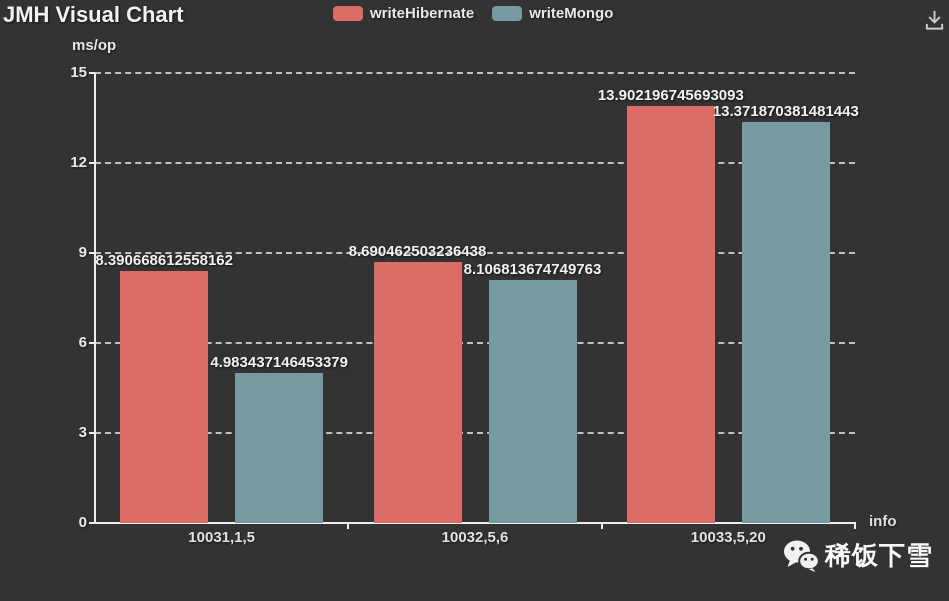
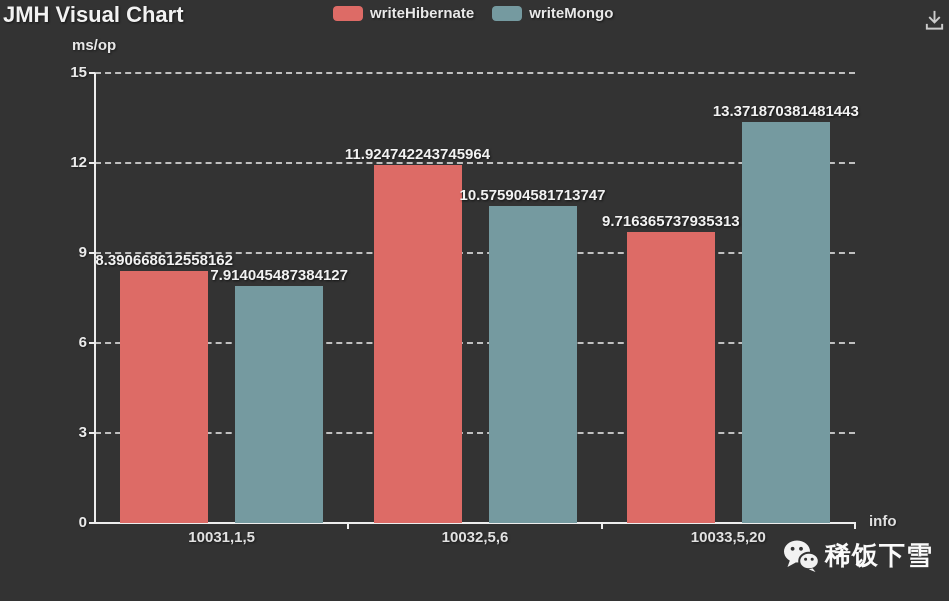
writeMongo/10031,1,5: 4.983437146453379 -> 7.914045487384127
writeHibernate/10032,5,6: 8.690462503236438 -> 11.924742243745964
writeMongo/10032,5,6: 8.106813674749763 -> 10.575904581713747
writeHibernate/10033,5,20: 13.902196745693093 -> 9.716365737935313
